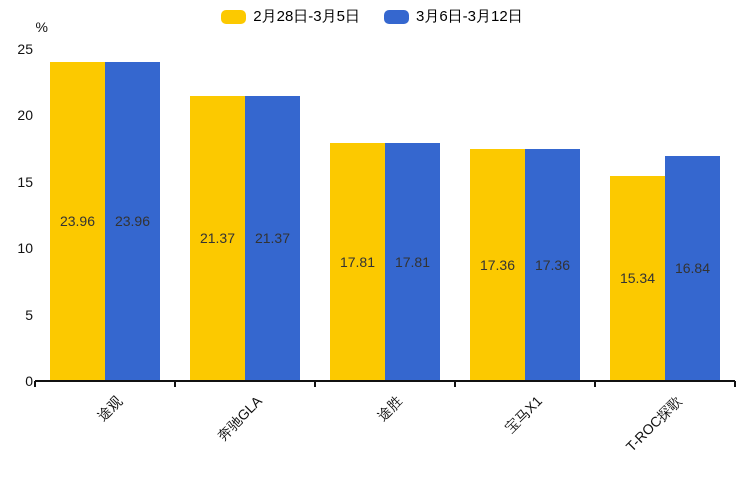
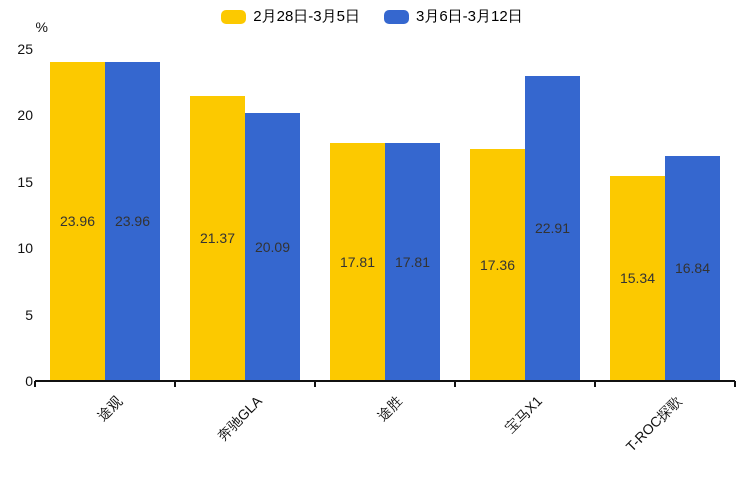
3月6日-3月12日/奔驰GLA: 21.37 -> 20.09
3月6日-3月12日/宝马X1: 17.36 -> 22.91
